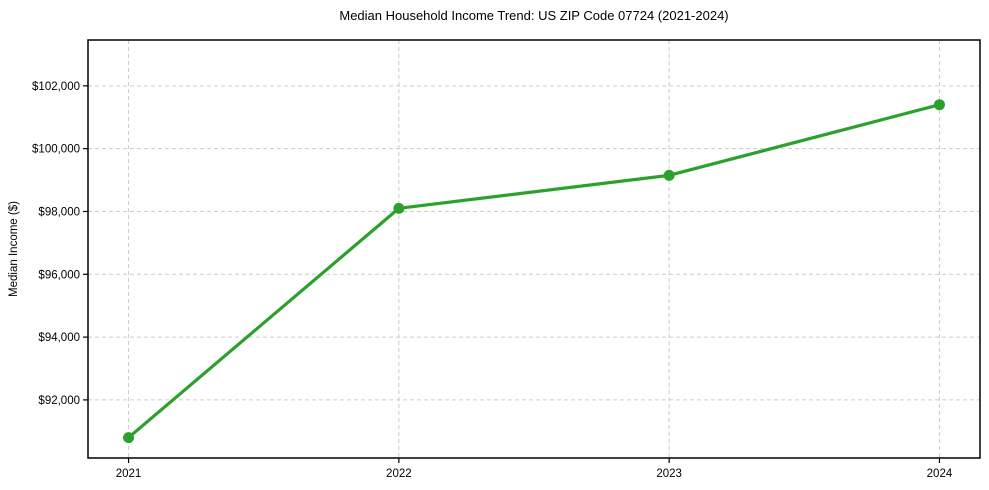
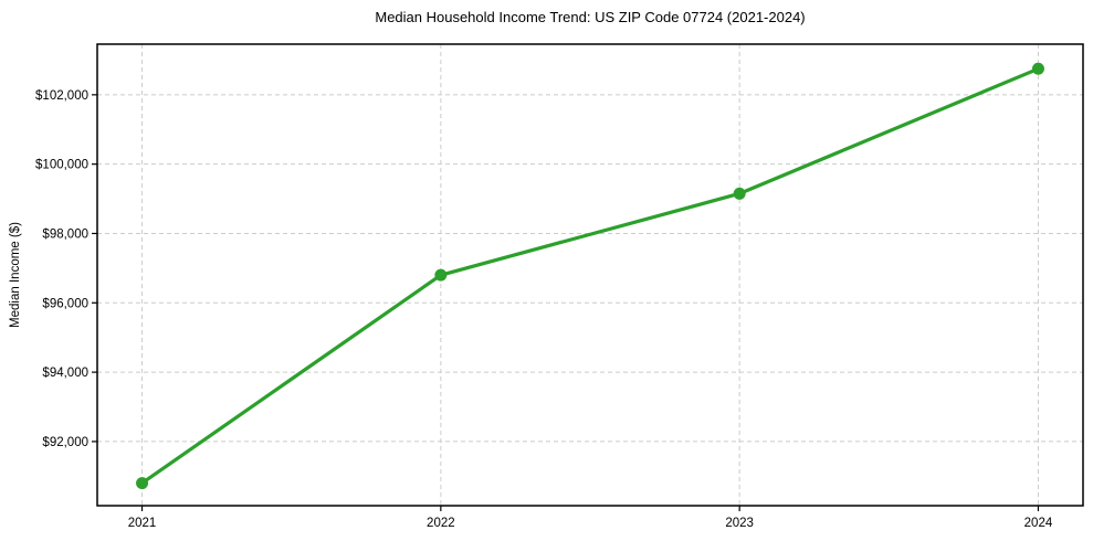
2022: $98100 -> $96800
2024: $101400 -> $102800
